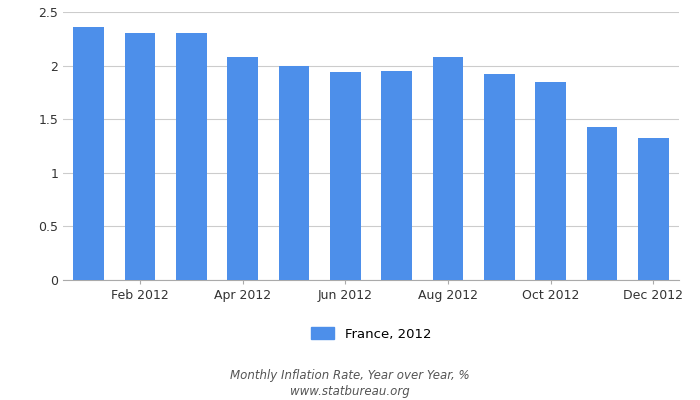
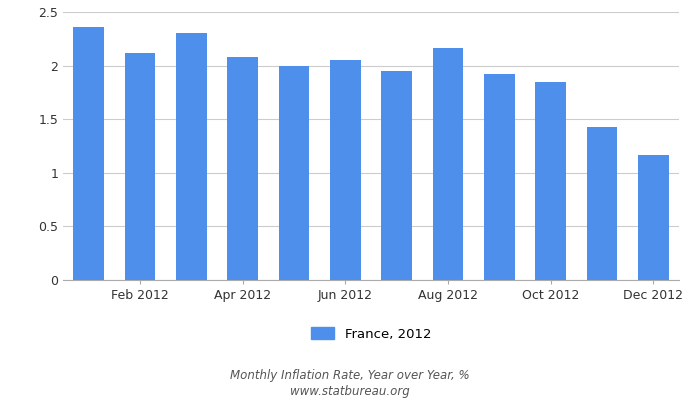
Feb 2012: 2.30 -> 2.12
Jun 2012: 1.94 -> 2.05
Aug 2012: 2.08 -> 2.16
Dec 2012: 1.32 -> 1.17
